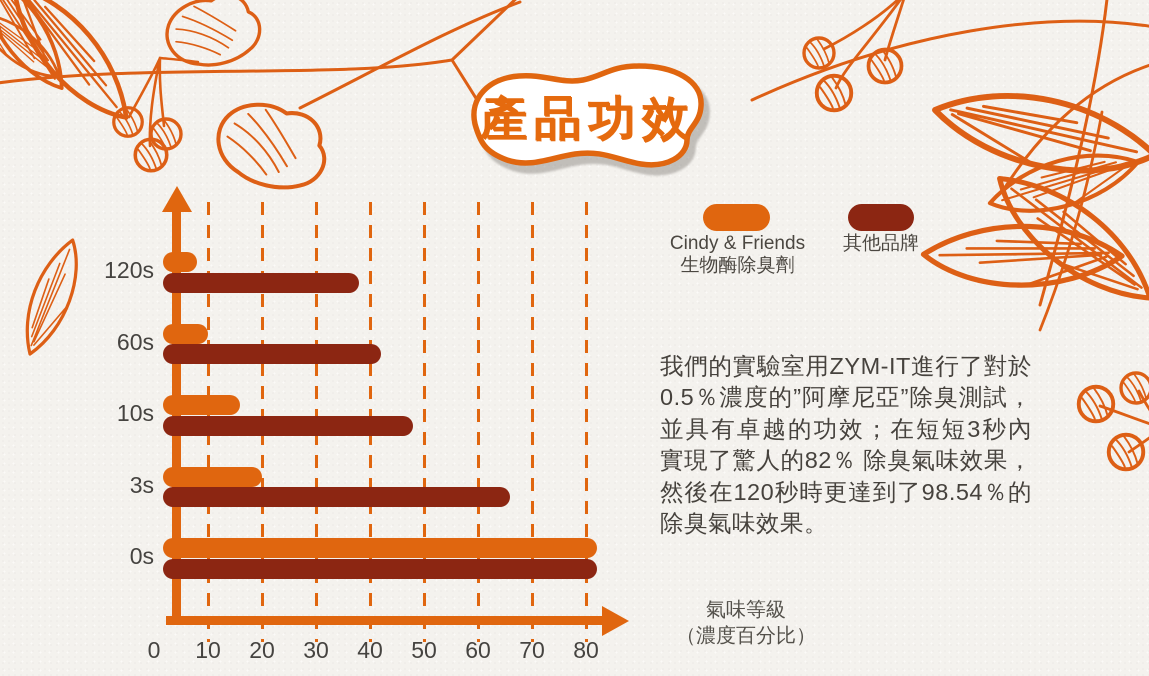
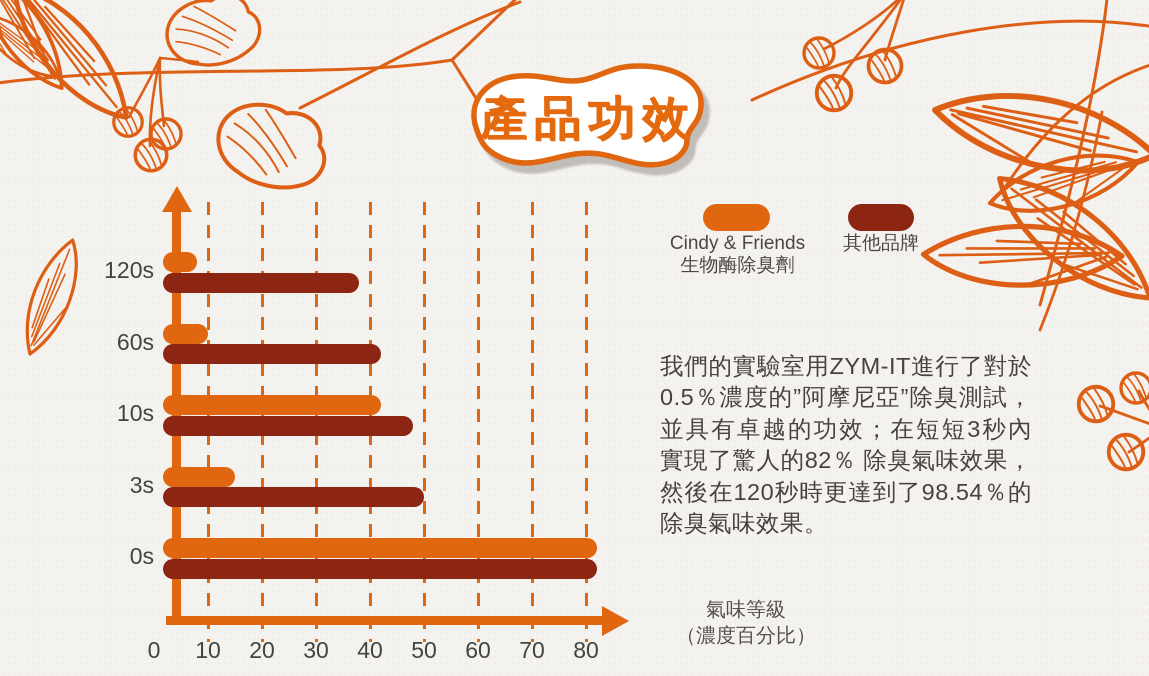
Cindy & Friends 生物酶除臭劑/10s: 16 -> 42
Cindy & Friends 生物酶除臭劑/3s: 20 -> 15
其他品牌/3s: 66 -> 50
